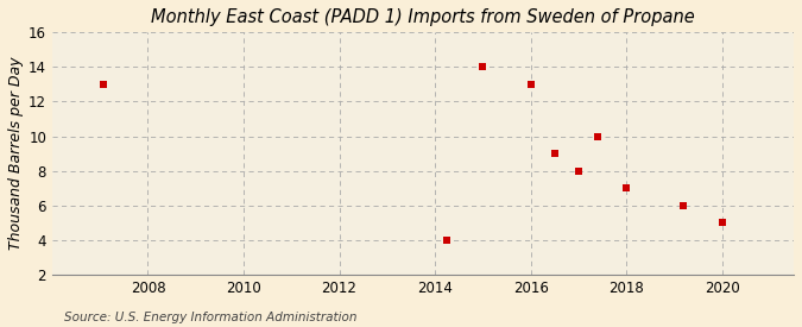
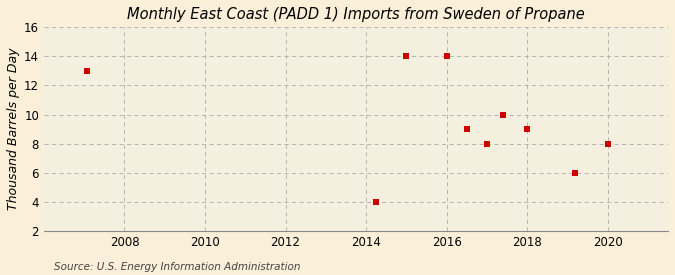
2016: 13 -> 14
2018: 7 -> 9
2020: 5 -> 8
